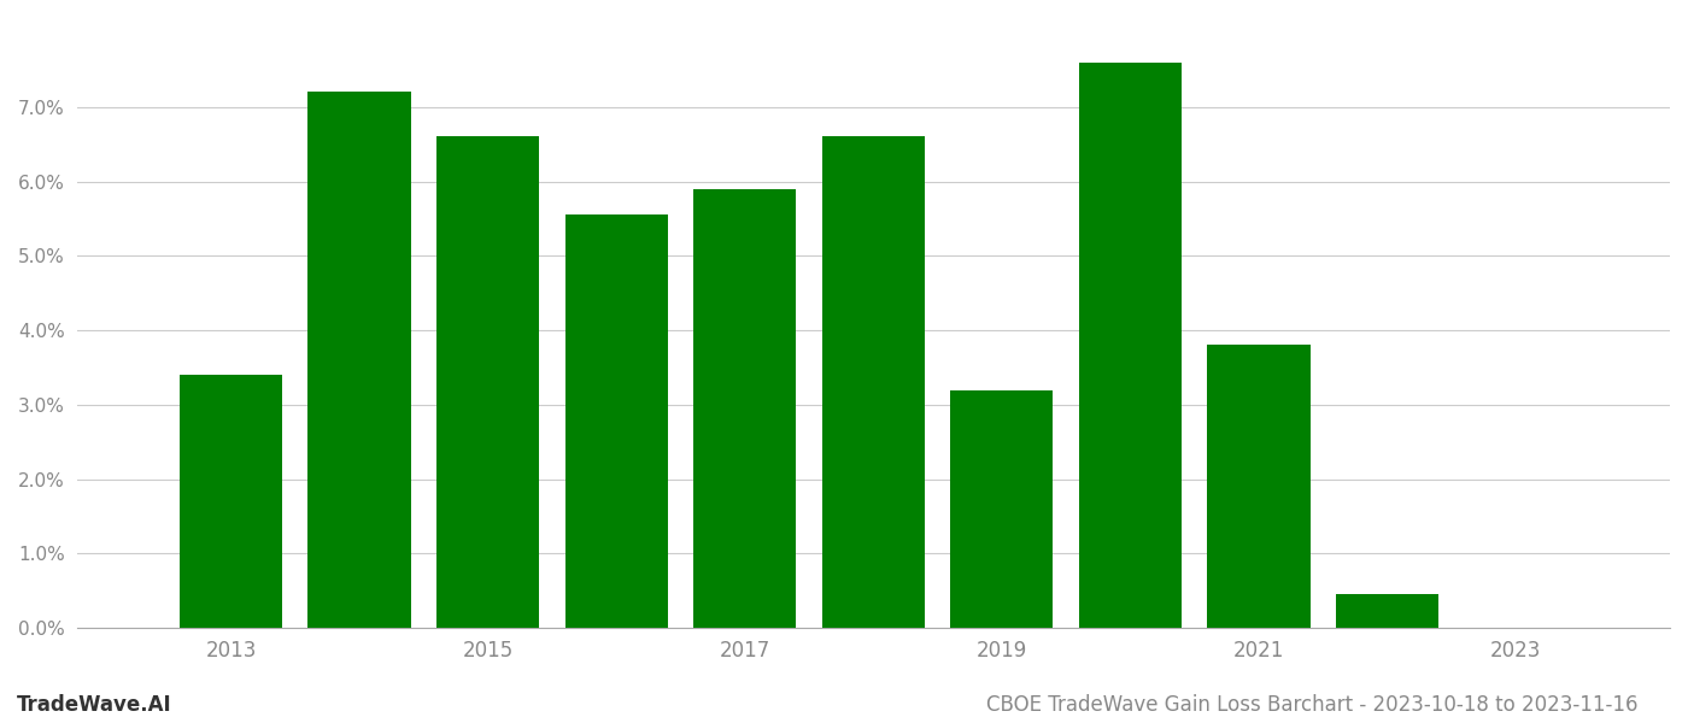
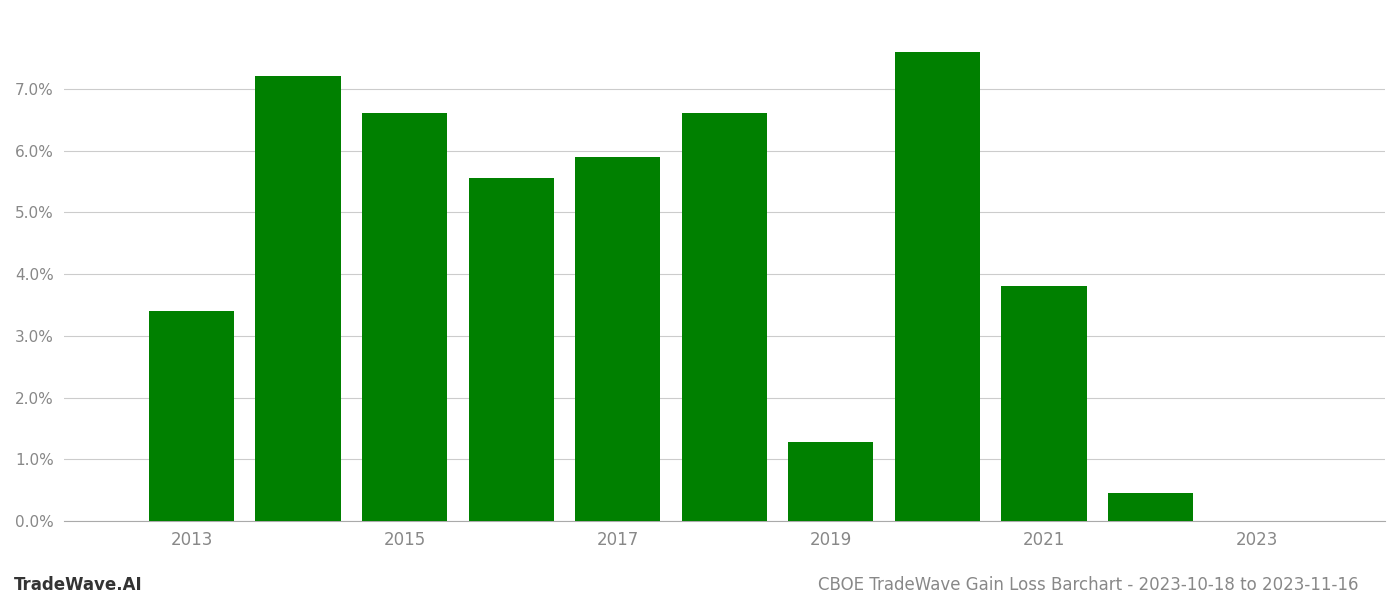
2019: 3.20% -> 1.28%
